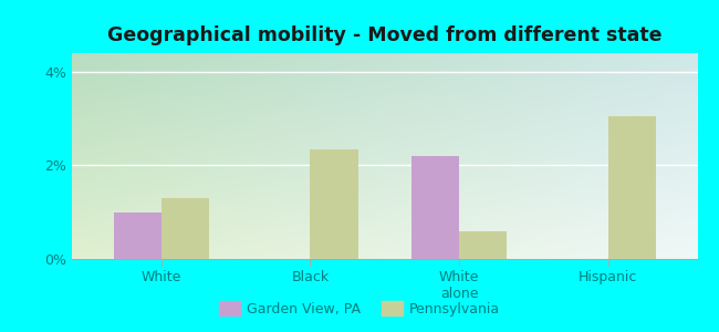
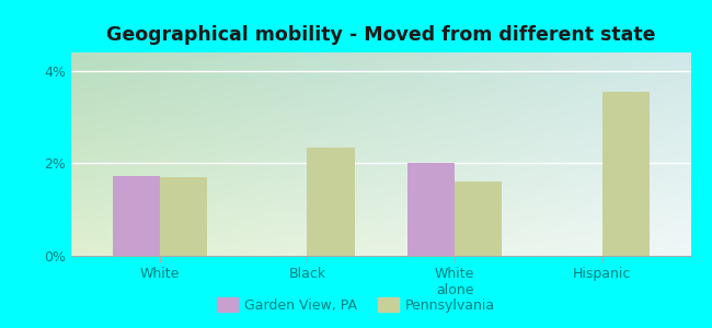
Garden View, PA/White: 1.00% -> 1.72%
Pennsylvania/White: 1.30% -> 1.70%
Garden View, PA/White alone: 2.20% -> 2.00%
Pennsylvania/White alone: 0.60% -> 1.62%
Pennsylvania/Hispanic: 3.05% -> 3.55%
